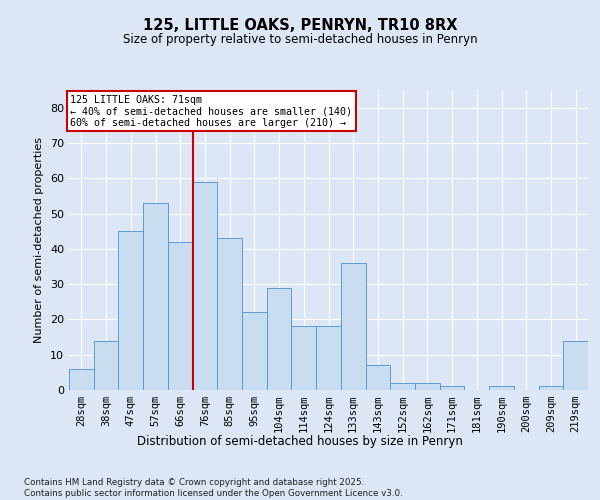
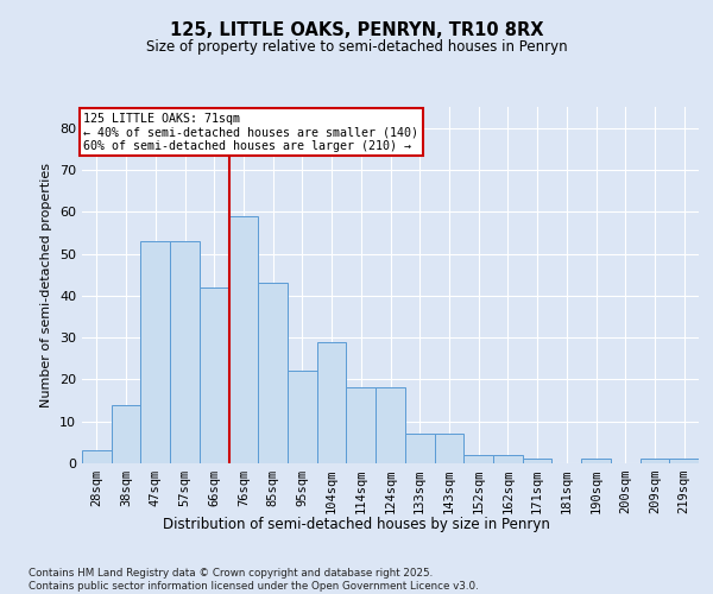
28sqm: 6 -> 3
47sqm: 45 -> 53
133sqm: 36 -> 7
219sqm: 14 -> 1
